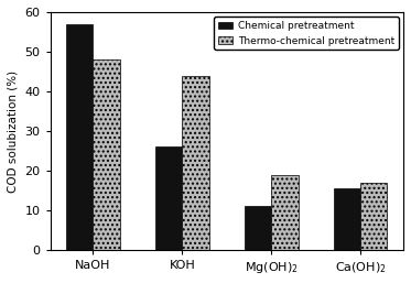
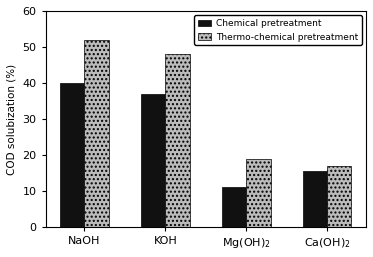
Chemical pretreatment/NaOH: 57.0 -> 40.0
Thermo-chemical pretreatment/NaOH: 48 -> 52
Chemical pretreatment/KOH: 26.0 -> 37.0
Thermo-chemical pretreatment/KOH: 44 -> 48
